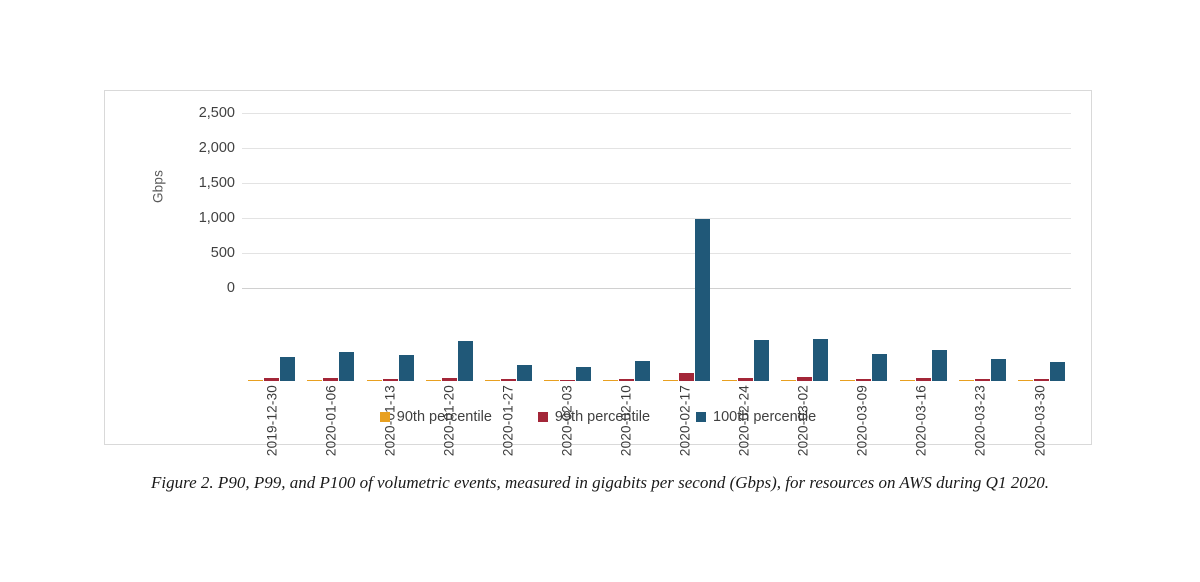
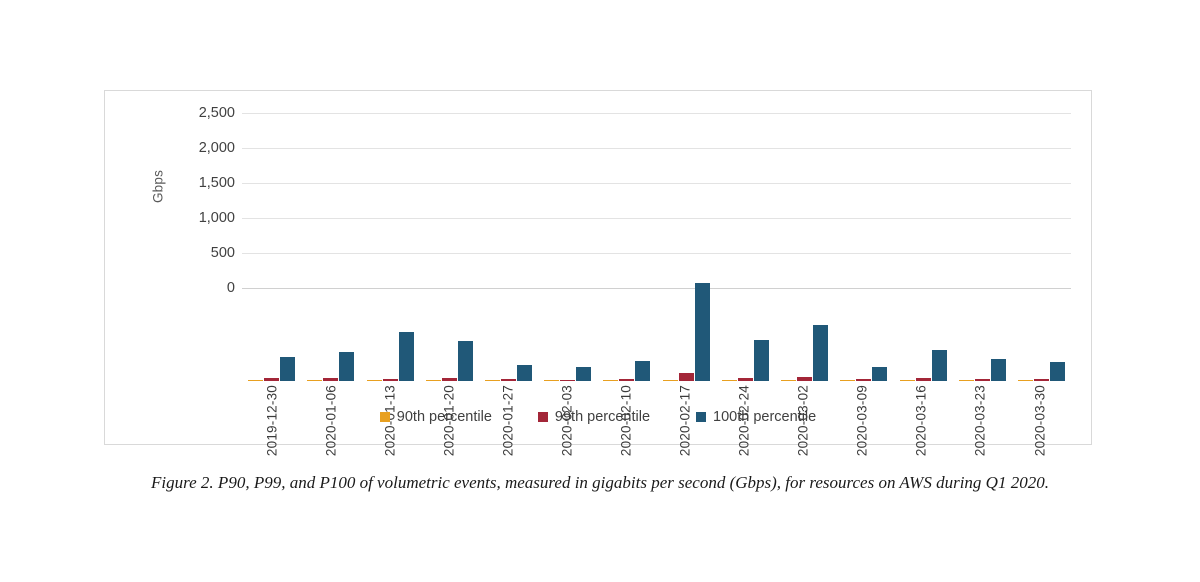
100th percentile/2020-01-13: 400 -> 700
100th percentile/2020-02-17: 2300 -> 1400
100th percentile/2020-03-02: 600 -> 800
100th percentile/2020-03-09: 400 -> 200
